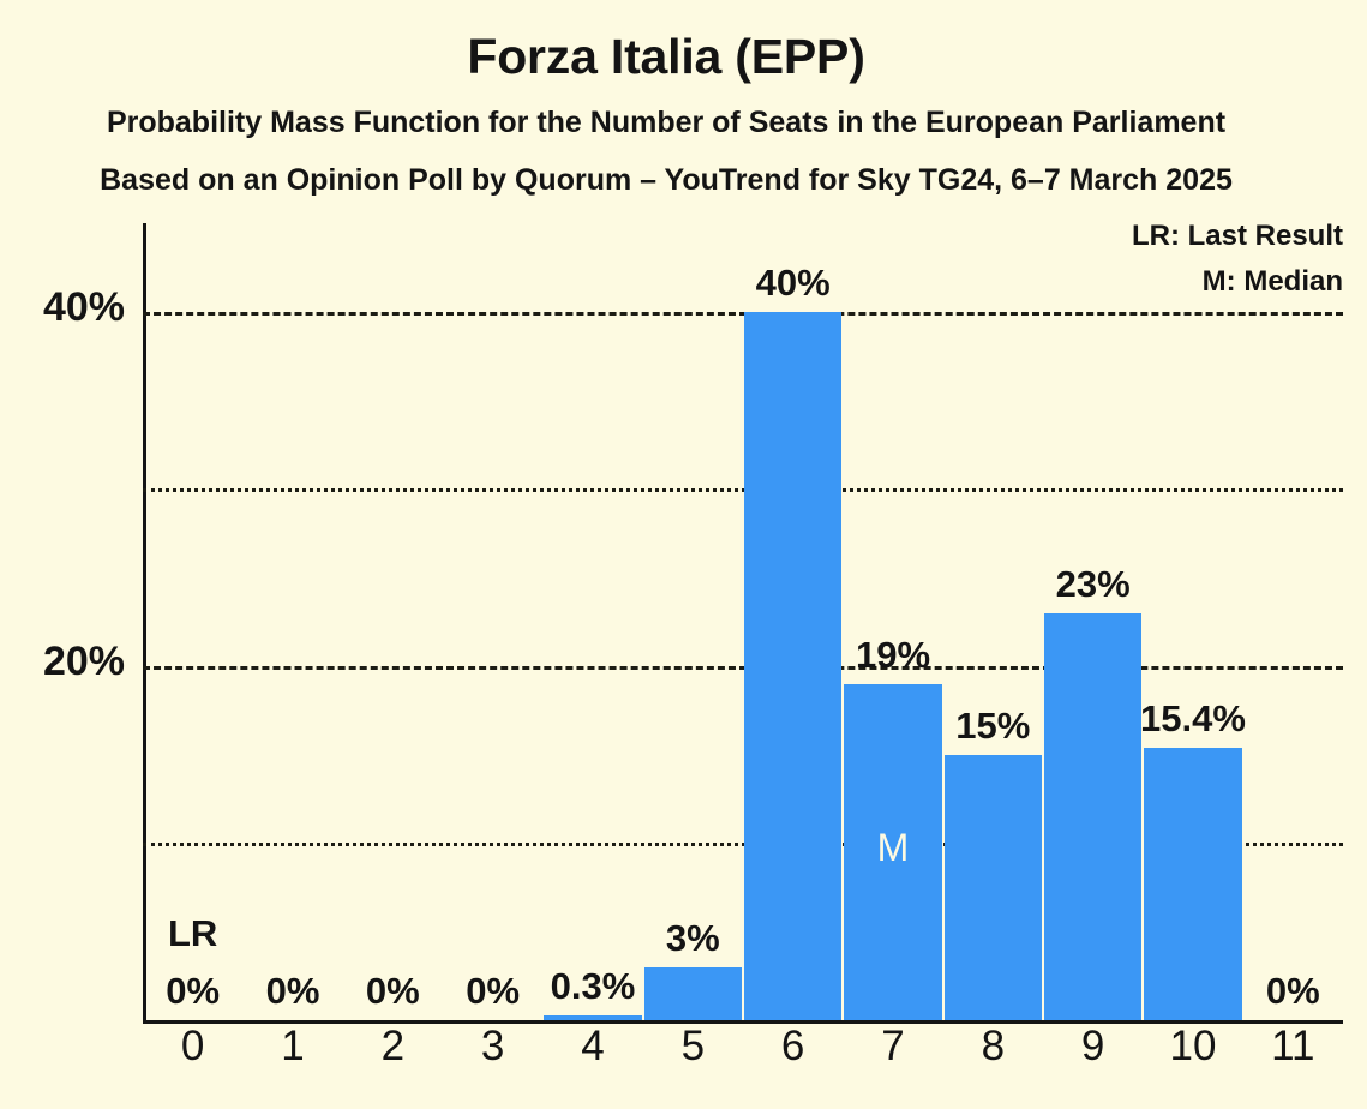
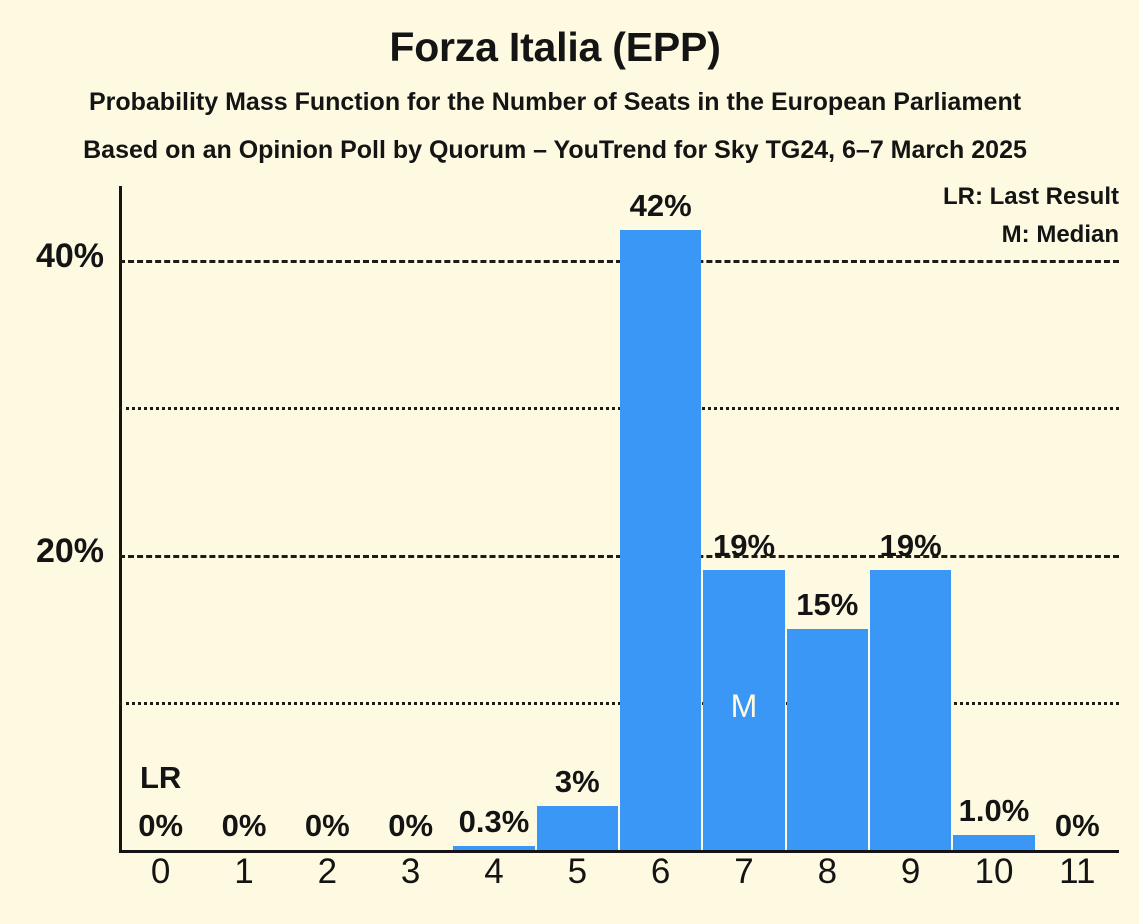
6: 40% -> 42%
9: 23% -> 19%
10: 15.4% -> 1.0%
